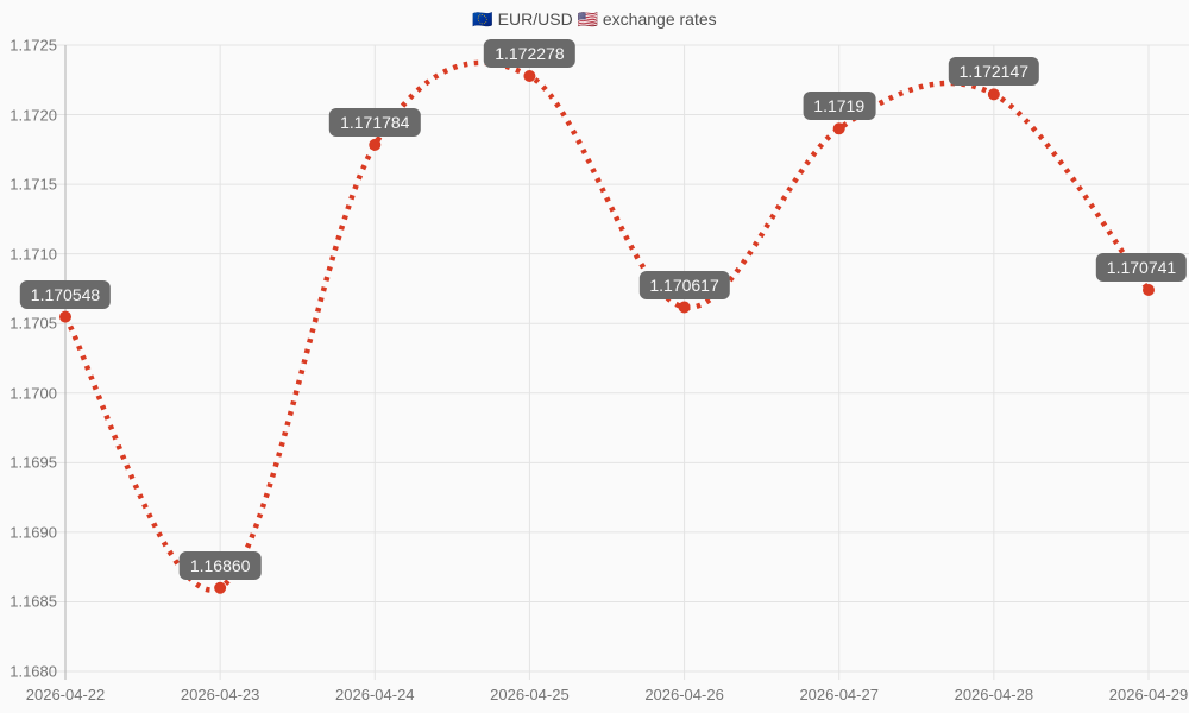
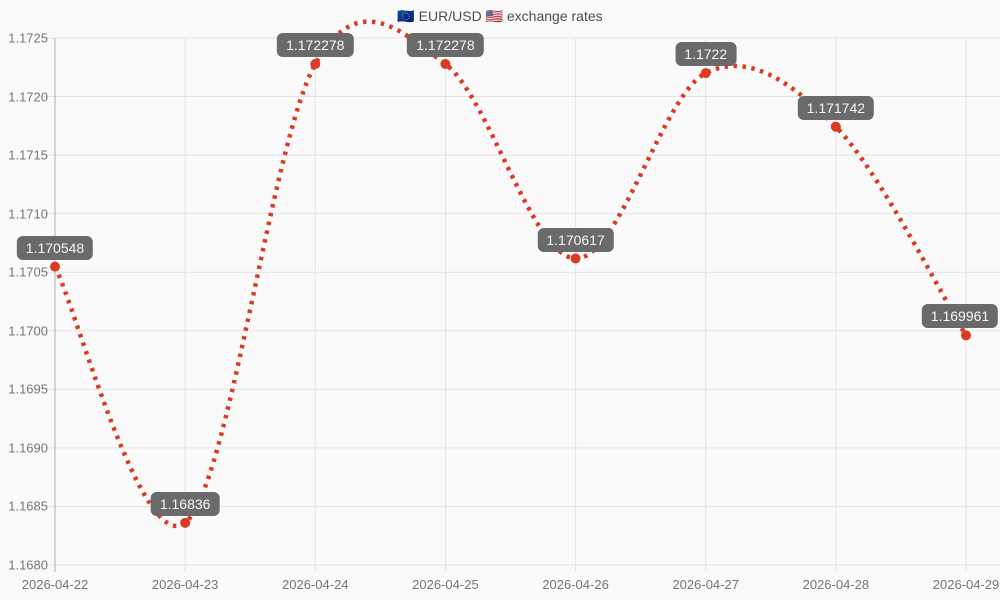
2026-04-23: 1.16860 -> 1.16836
2026-04-24: 1.171784 -> 1.172278
2026-04-27: 1.1719 -> 1.1722
2026-04-28: 1.172147 -> 1.171742
2026-04-29: 1.170741 -> 1.169961
